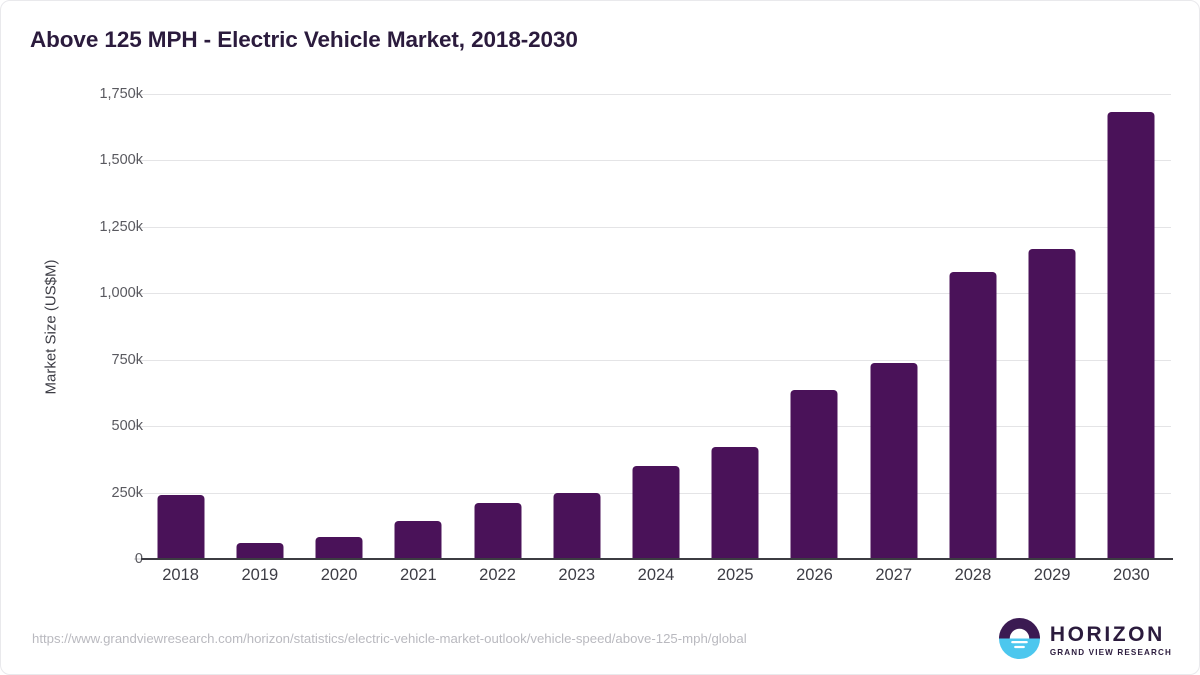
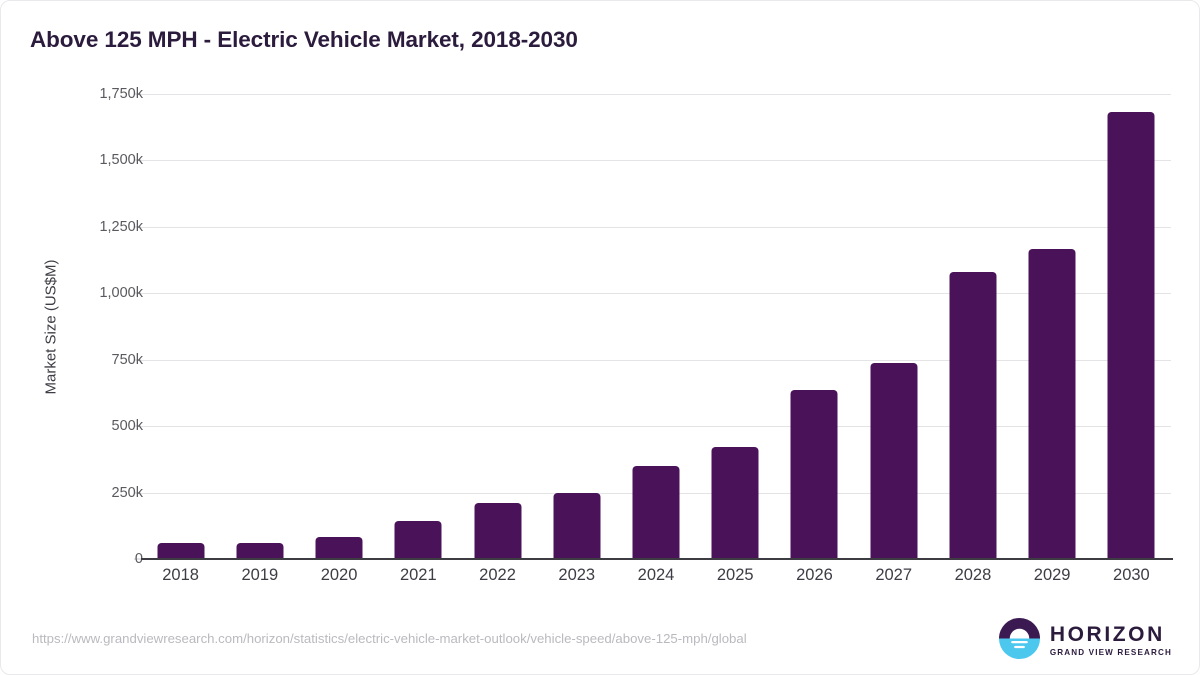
2018: 240k -> 60k
